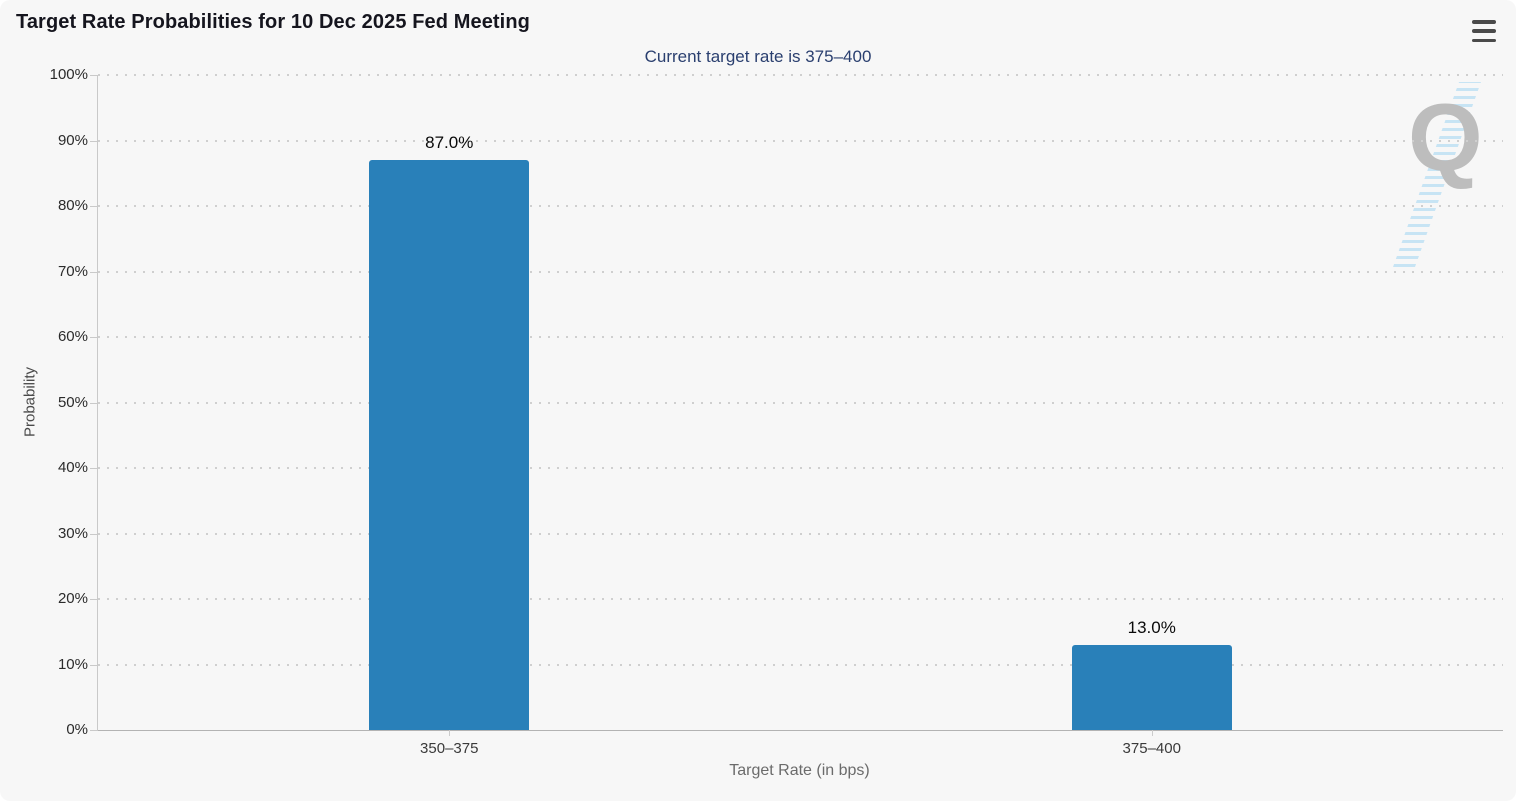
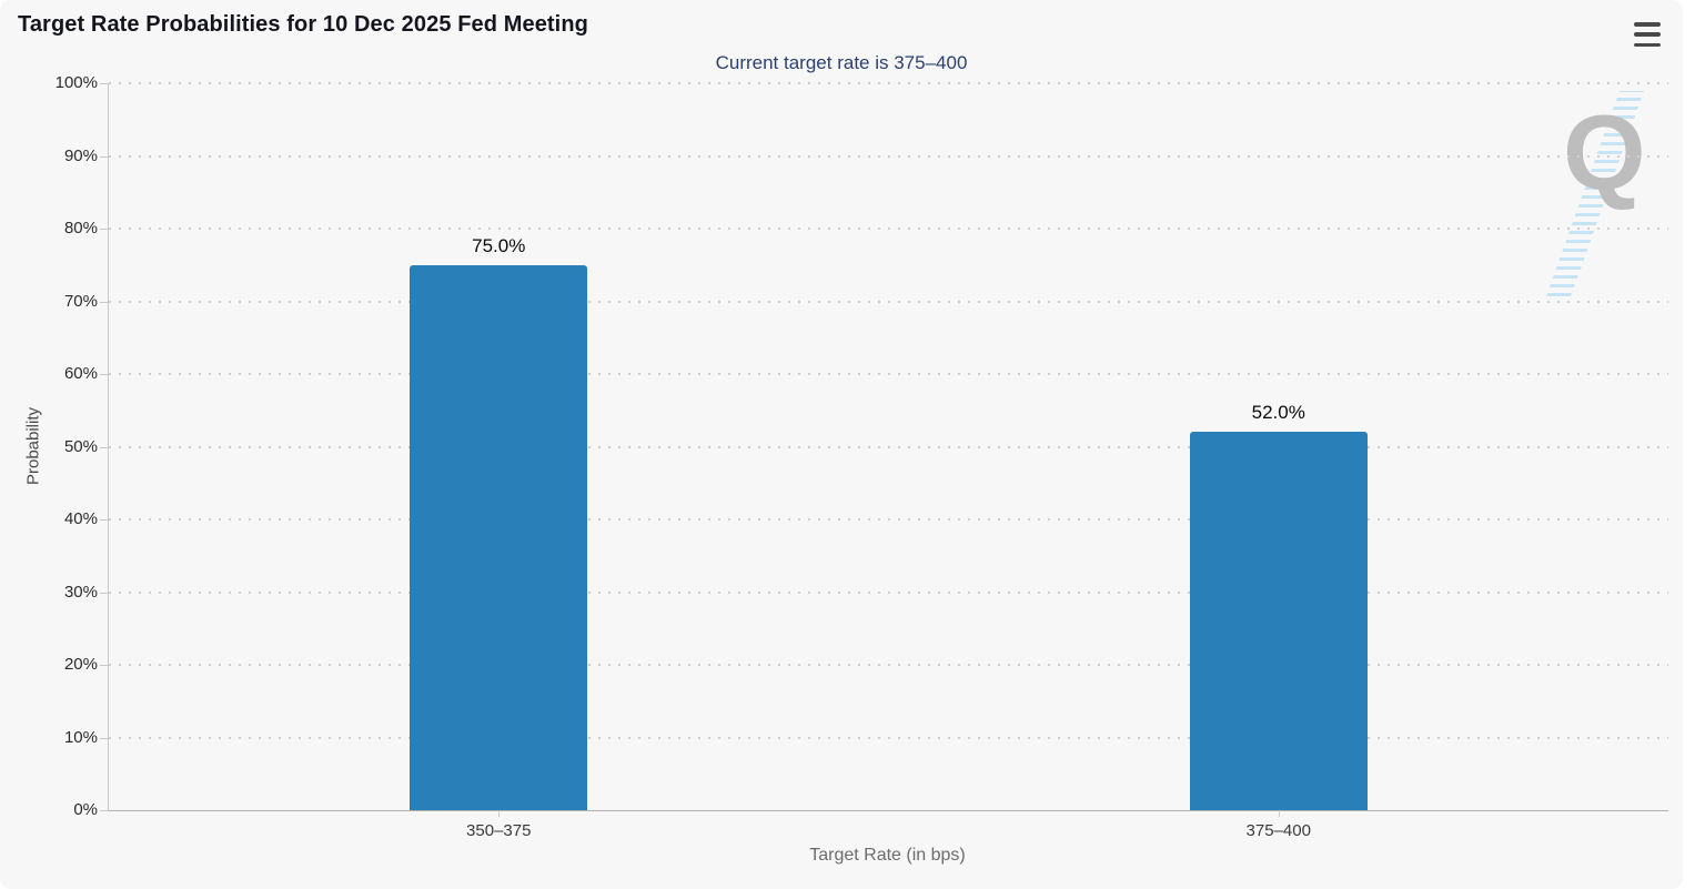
350–375: 87.0% -> 75.0%
375–400: 13.0% -> 52.0%
